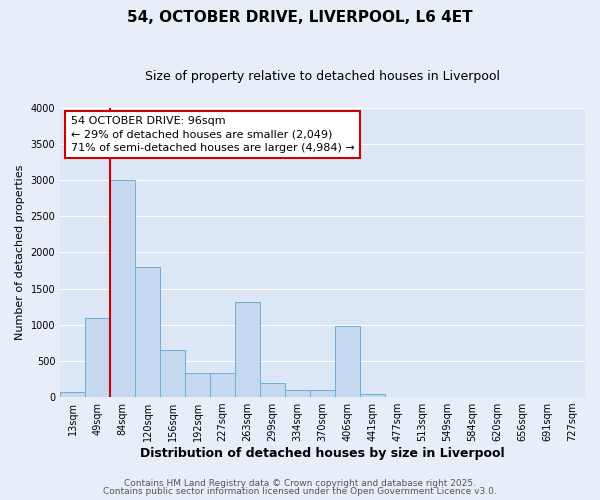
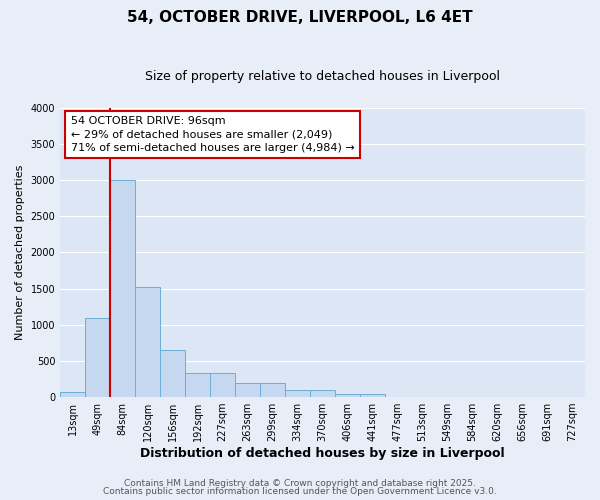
120sqm: 1800 -> 1520
263sqm: 1320 -> 200
406sqm: 980 -> 40
